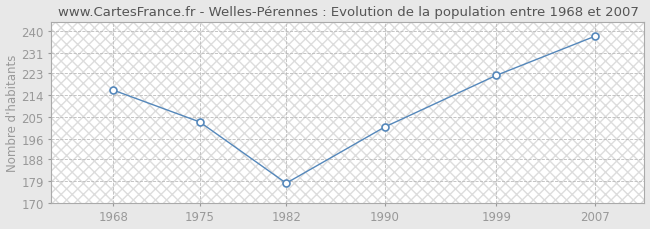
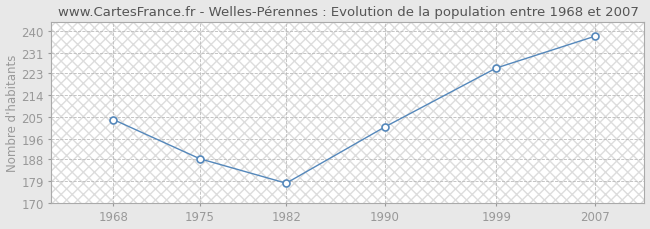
1968: 216 -> 204
1975: 203 -> 188
1999: 222 -> 225
